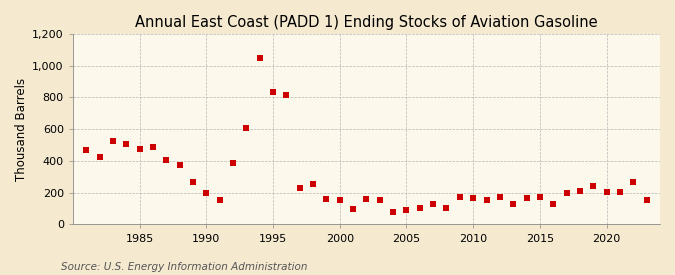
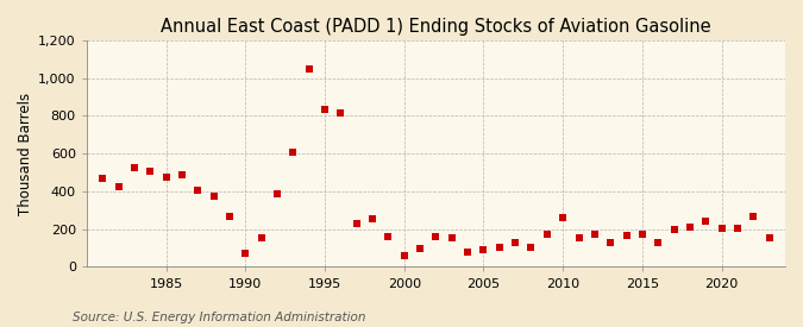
1990: 200 -> 70
2000: 160 -> 60
2010: 160 -> 260
